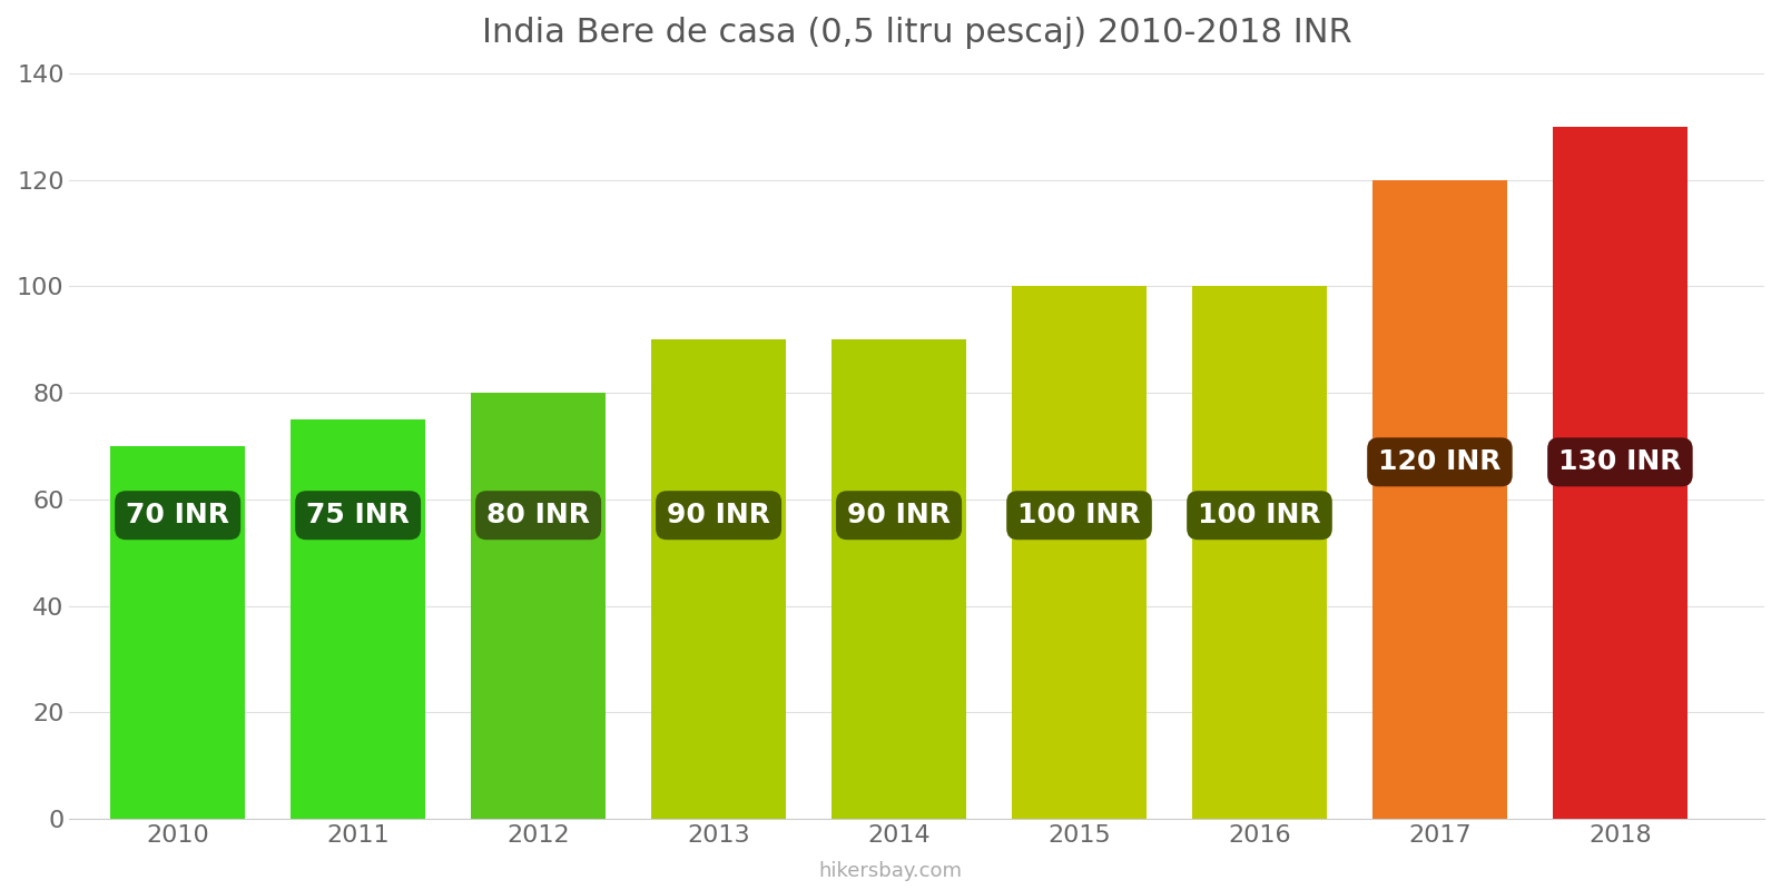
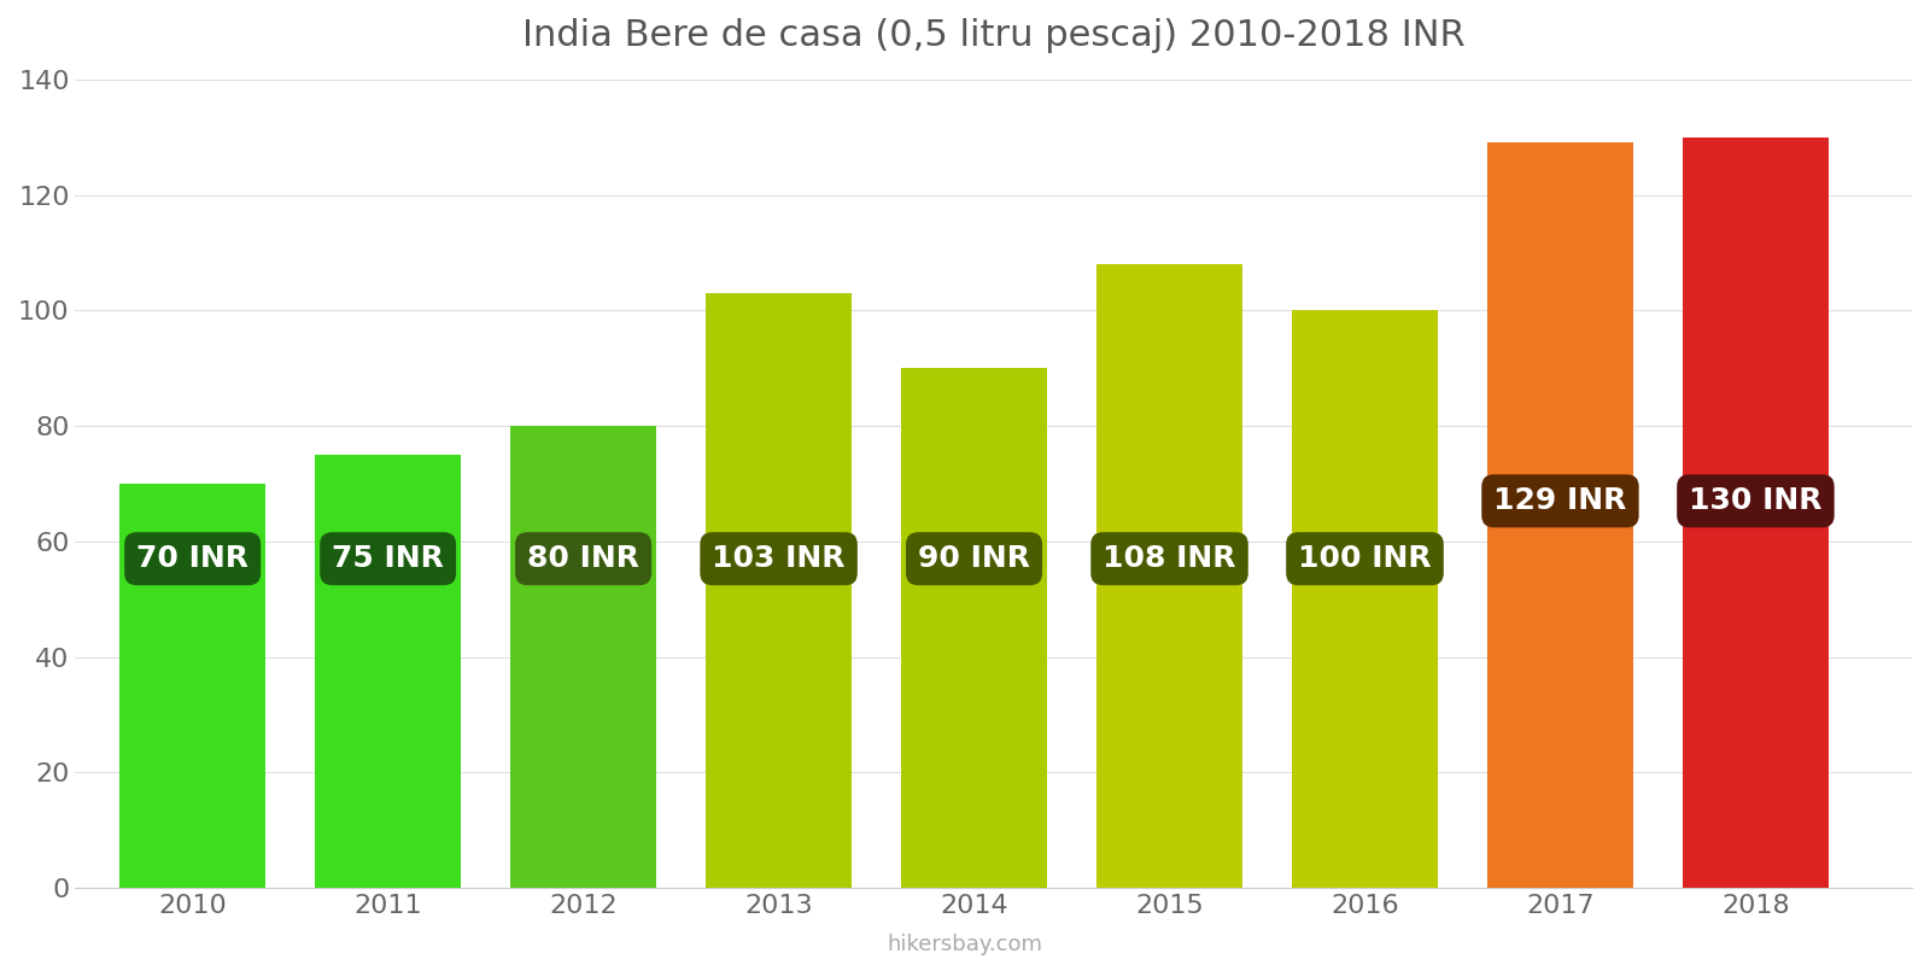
2013: 90 -> 103
2015: 100 -> 108
2017: 120 -> 129
